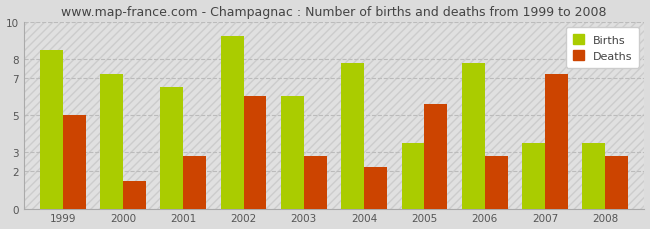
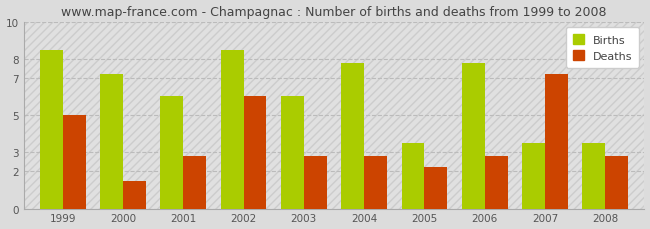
Births/2001: 6.5 -> 6.0
Births/2002: 9.2 -> 8.5
Deaths/2004: 2.2 -> 2.8
Deaths/2005: 5.6 -> 2.2
